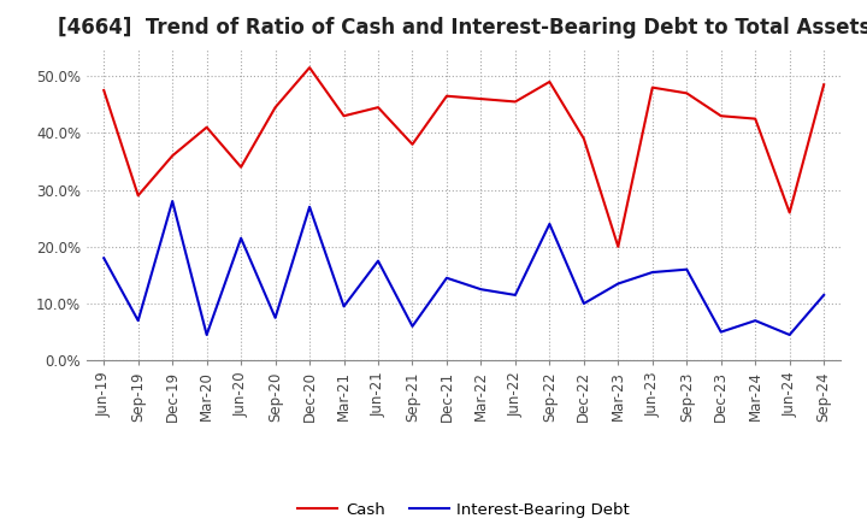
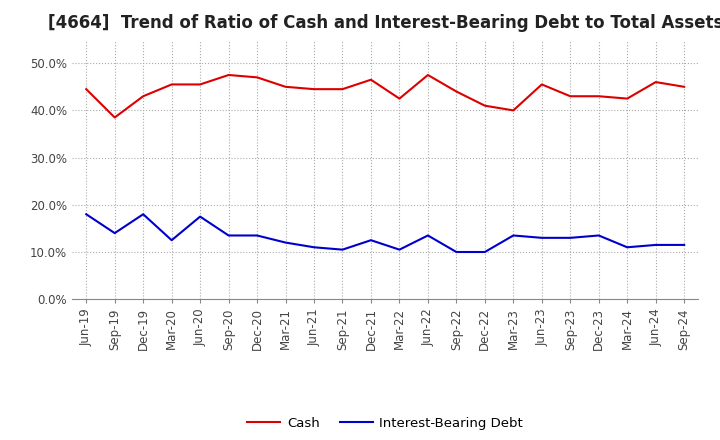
Cash/Jun-19: 47.5% -> 44.5%
Cash/Sep-19: 29.0% -> 38.5%
Interest-Bearing Debt/Sep-19: 7.0% -> 14.0%
Cash/Dec-19: 36.0% -> 43.0%
Interest-Bearing Debt/Dec-19: 28.0% -> 18.0%
Cash/Mar-20: 41.0% -> 45.5%
Interest-Bearing Debt/Mar-20: 4.5% -> 12.5%
Cash/Jun-20: 34.0% -> 45.5%
Interest-Bearing Debt/Jun-20: 21.5% -> 17.5%
Cash/Sep-20: 44.5% -> 47.5%
Interest-Bearing Debt/Sep-20: 7.5% -> 13.5%
Cash/Dec-20: 51.5% -> 47.0%
Interest-Bearing Debt/Dec-20: 27.0% -> 13.5%
Cash/Mar-21: 43.0% -> 45.0%
Interest-Bearing Debt/Mar-21: 9.5% -> 12.0%
Interest-Bearing Debt/Jun-21: 17.5% -> 11.0%
Cash/Sep-21: 38.0% -> 44.5%
Interest-Bearing Debt/Sep-21: 6.0% -> 10.5%
Interest-Bearing Debt/Dec-21: 14.5% -> 12.5%
Cash/Mar-22: 46.0% -> 42.5%
Interest-Bearing Debt/Mar-22: 12.5% -> 10.5%
Cash/Jun-22: 45.5% -> 47.5%
Interest-Bearing Debt/Jun-22: 11.5% -> 13.5%
Cash/Sep-22: 49.0% -> 44.0%
Interest-Bearing Debt/Sep-22: 24.0% -> 10.0%
Cash/Dec-22: 39.0% -> 41.0%
Cash/Mar-23: 20.0% -> 40.0%
Cash/Jun-23: 48.0% -> 45.5%
Interest-Bearing Debt/Jun-23: 15.5% -> 13.0%
Cash/Sep-23: 47.0% -> 43.0%
Interest-Bearing Debt/Sep-23: 16.0% -> 13.0%
Interest-Bearing Debt/Dec-23: 5.0% -> 13.5%
Interest-Bearing Debt/Mar-24: 7.0% -> 11.0%
Cash/Jun-24: 26.0% -> 46.0%
Interest-Bearing Debt/Jun-24: 4.5% -> 11.5%
Cash/Sep-24: 48.5% -> 45.0%
